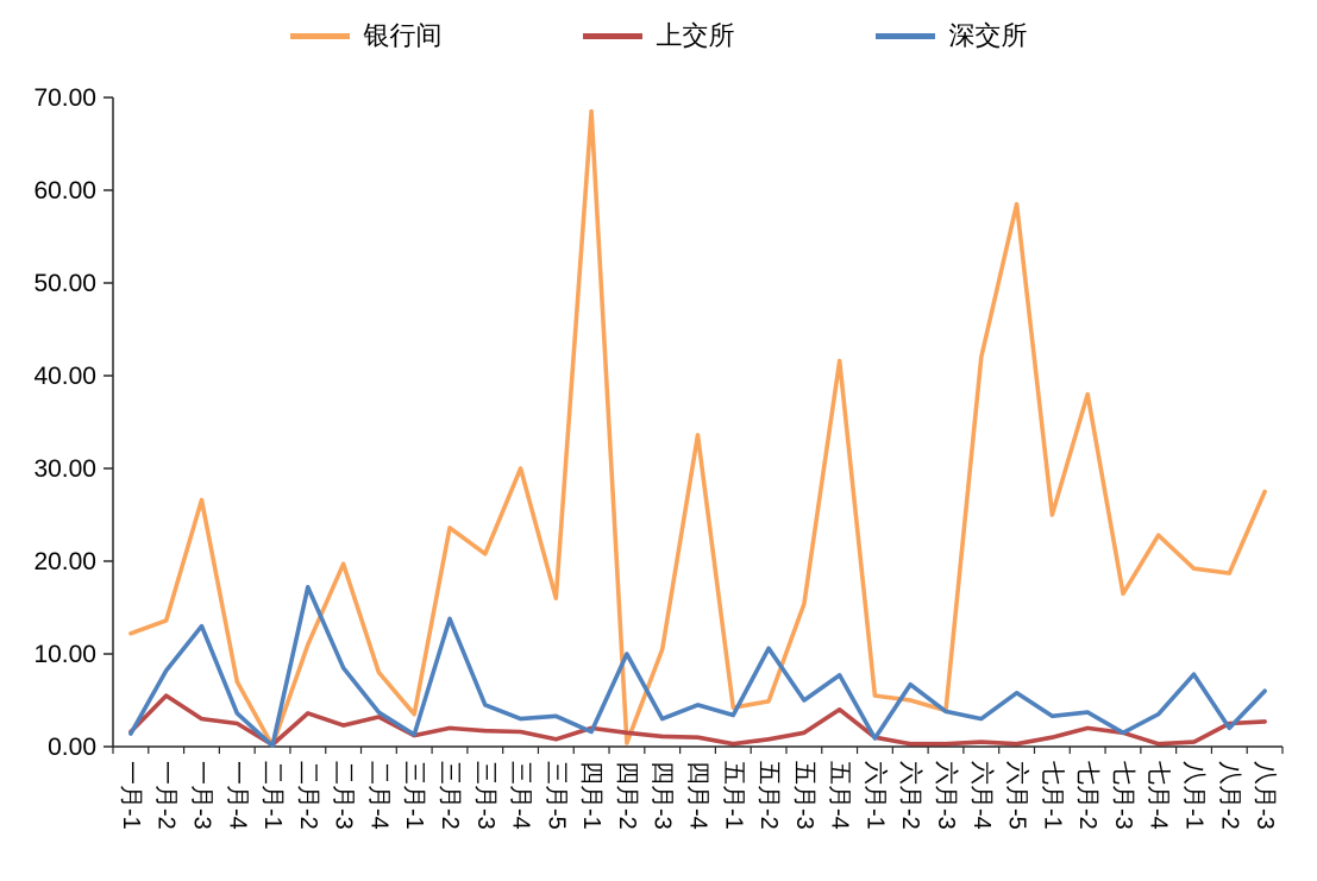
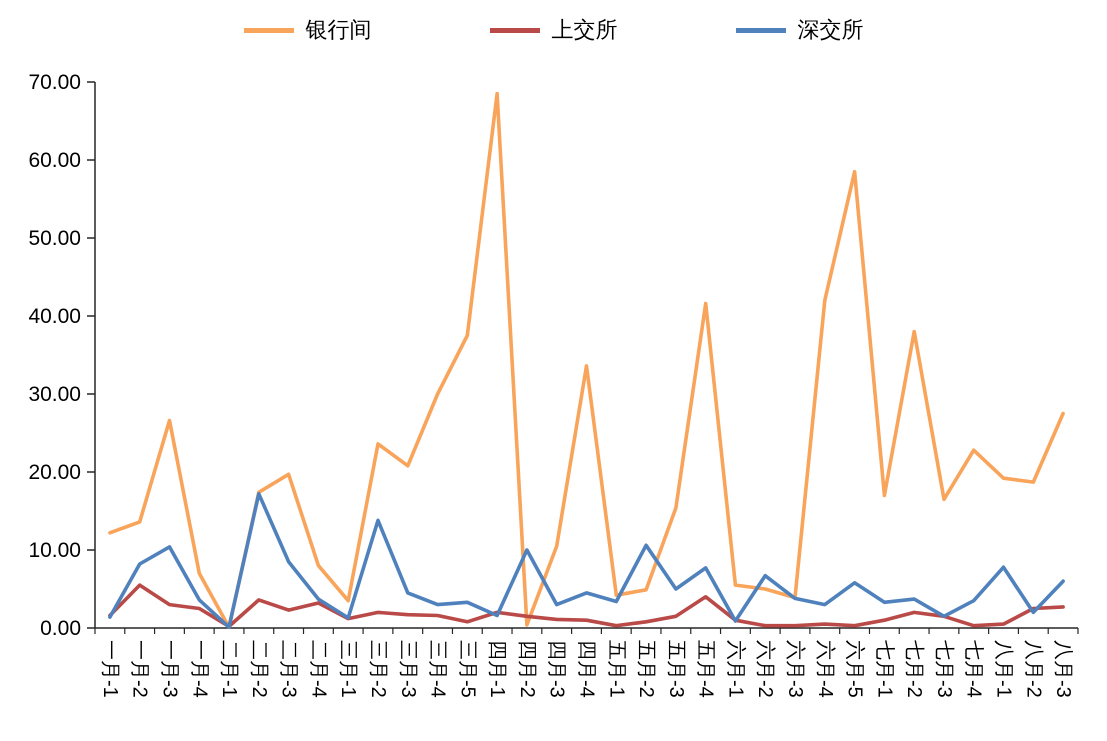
深交所/一月-3: 13 -> 10
银行间/二月-2: 11 -> 17
银行间/三月-5: 16 -> 38
银行间/七月-1: 25 -> 17
